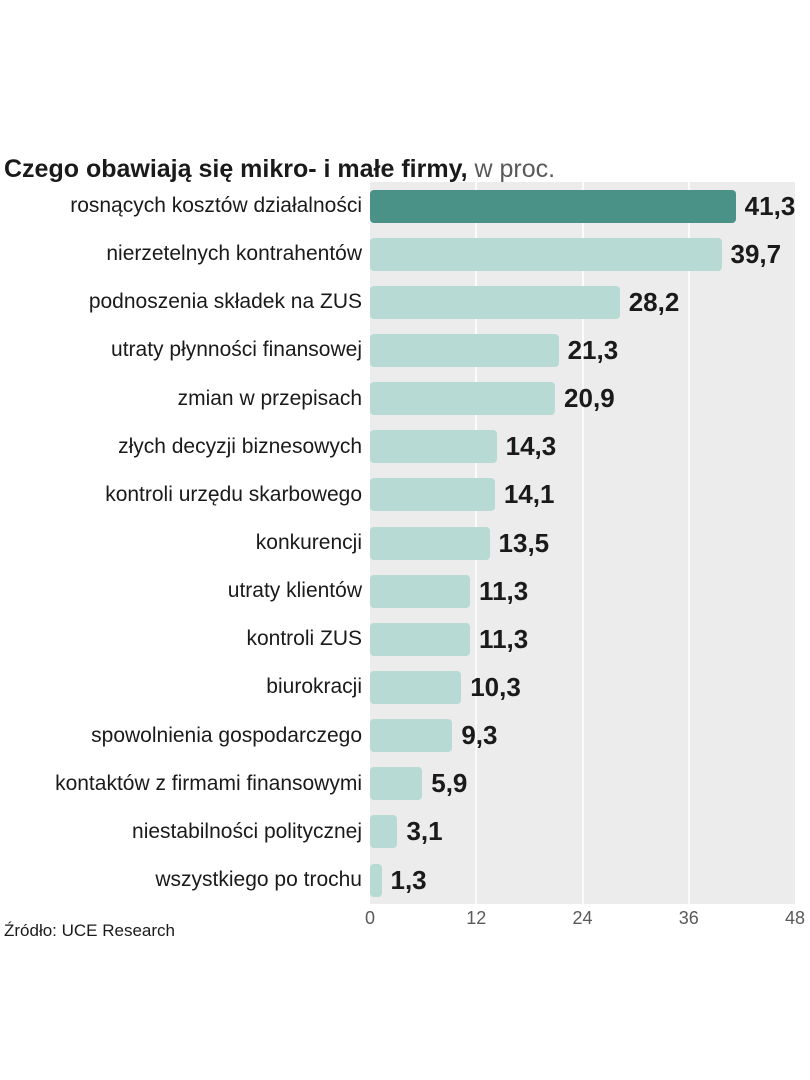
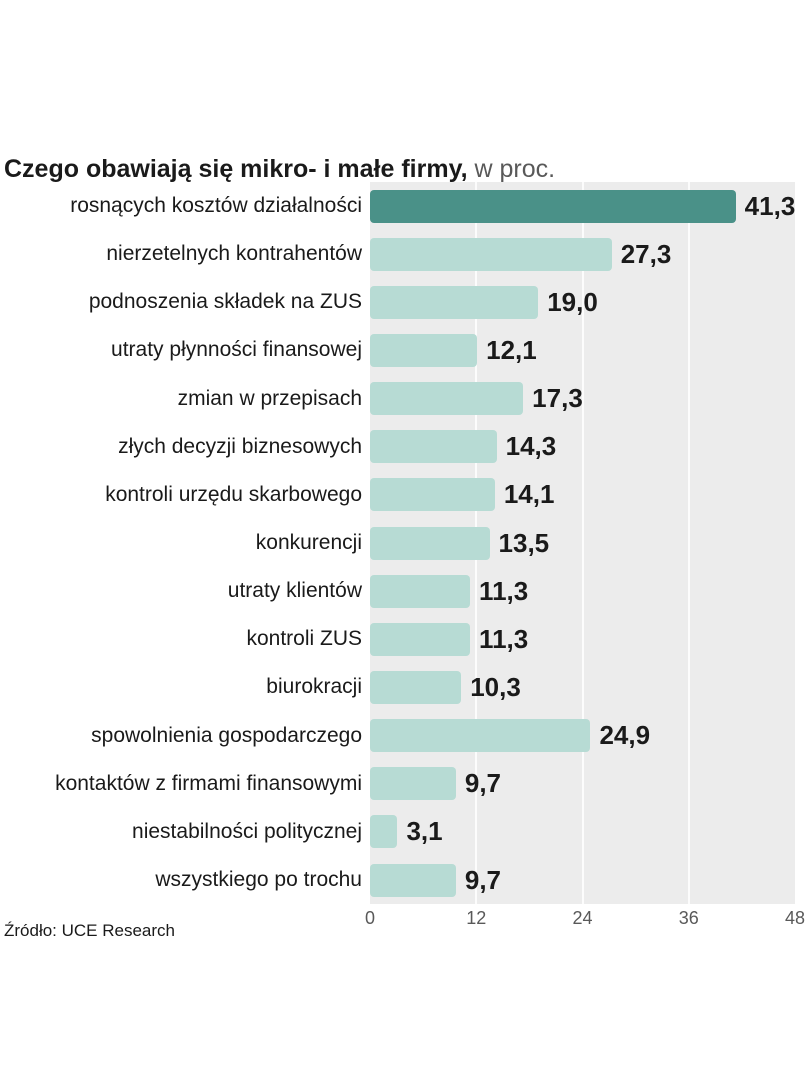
nierzetelnych kontrahentów: 39,7 -> 27,3
podnoszenia składek na ZUS: 28,2 -> 19,0
utraty płynności finansowej: 21,3 -> 12,1
zmian w przepisach: 20,9 -> 17,3
spowolnienia gospodarczego: 9,3 -> 24,9
kontaktów z firmami finansowymi: 5,9 -> 9,7
wszystkiego po trochu: 1,3 -> 9,7
